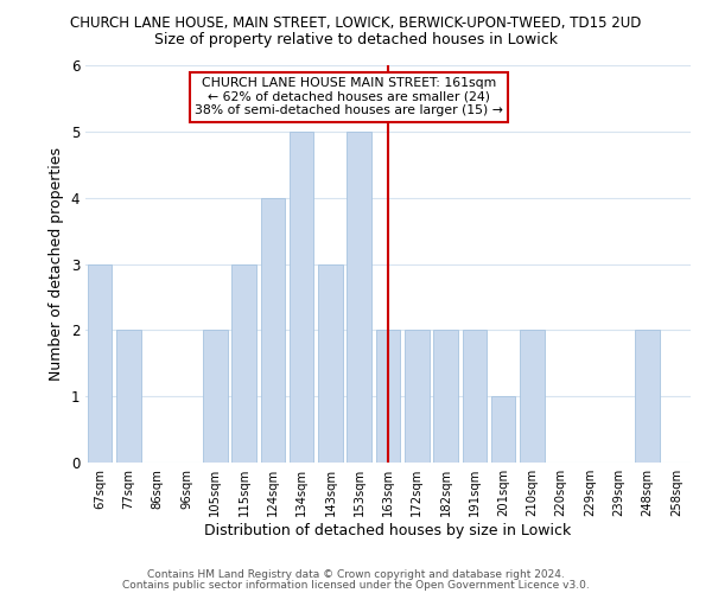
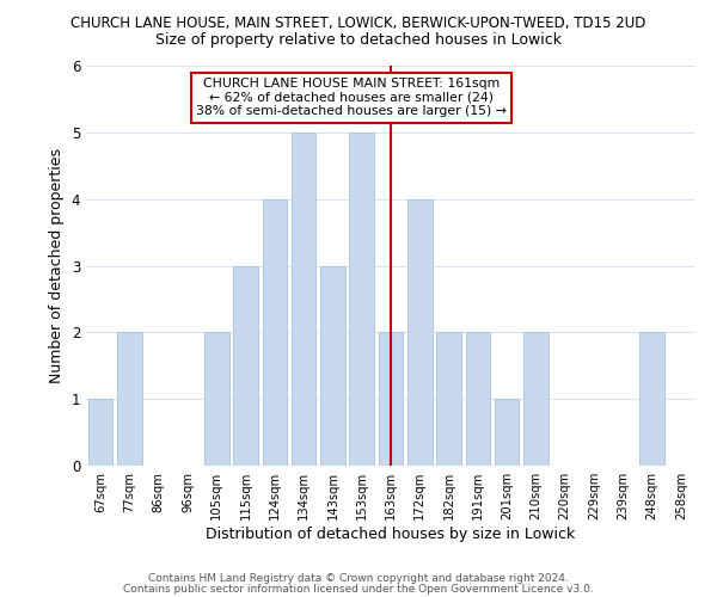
67sqm: 3 -> 1
172sqm: 2 -> 4
